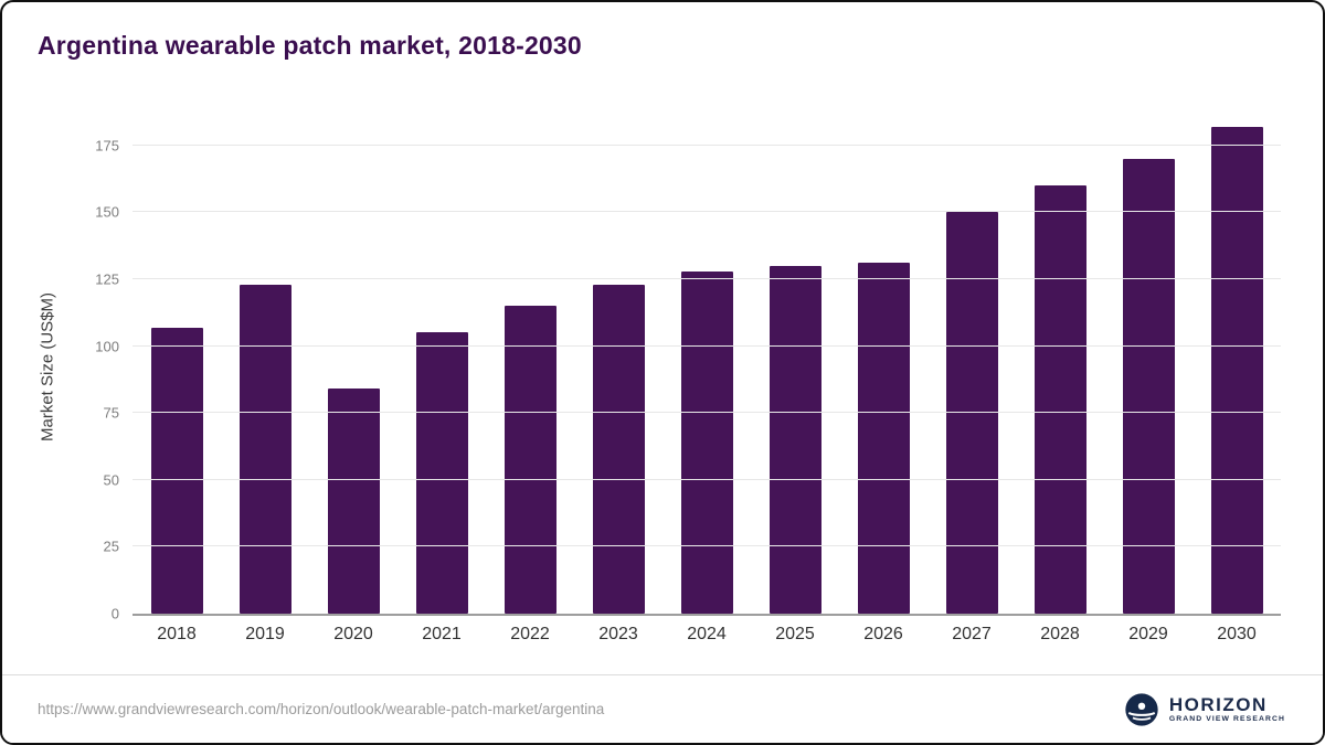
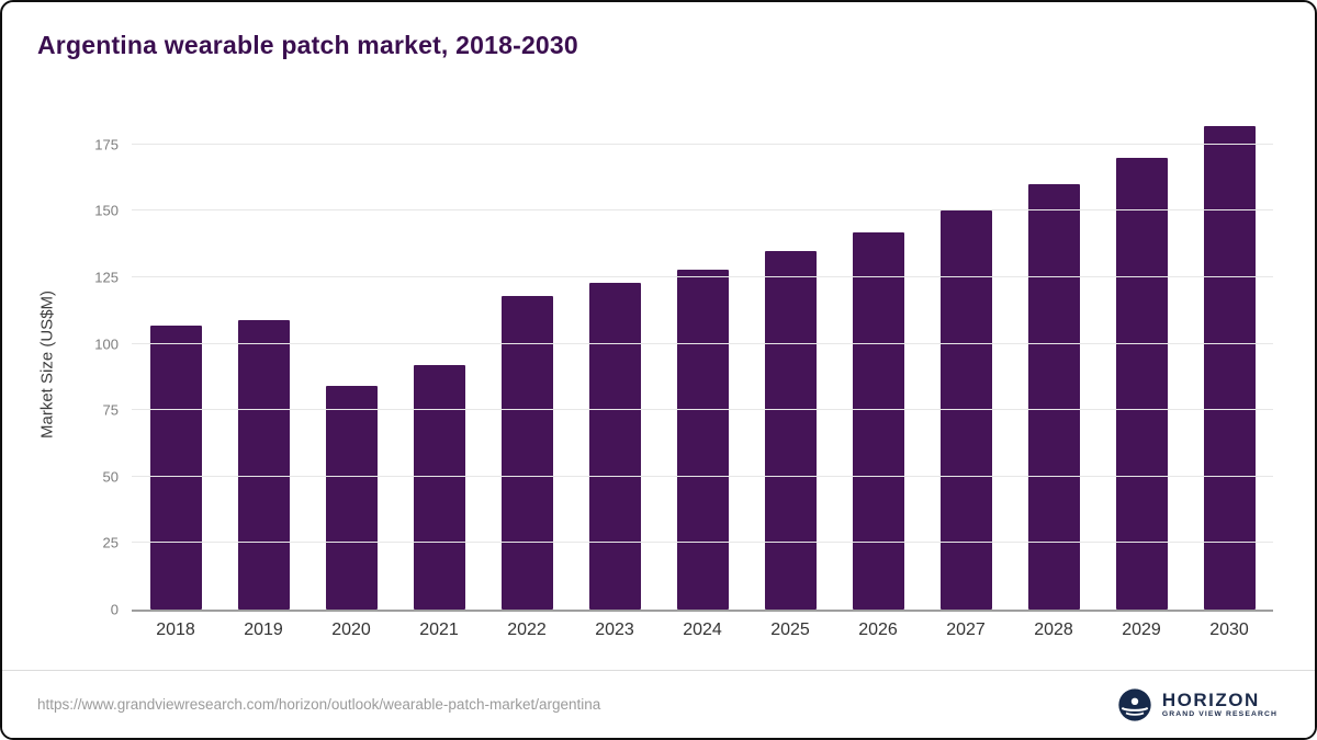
2019: 123 -> 109
2021: 105 -> 92
2022: 115 -> 118
2025: 130 -> 135
2026: 131 -> 142
